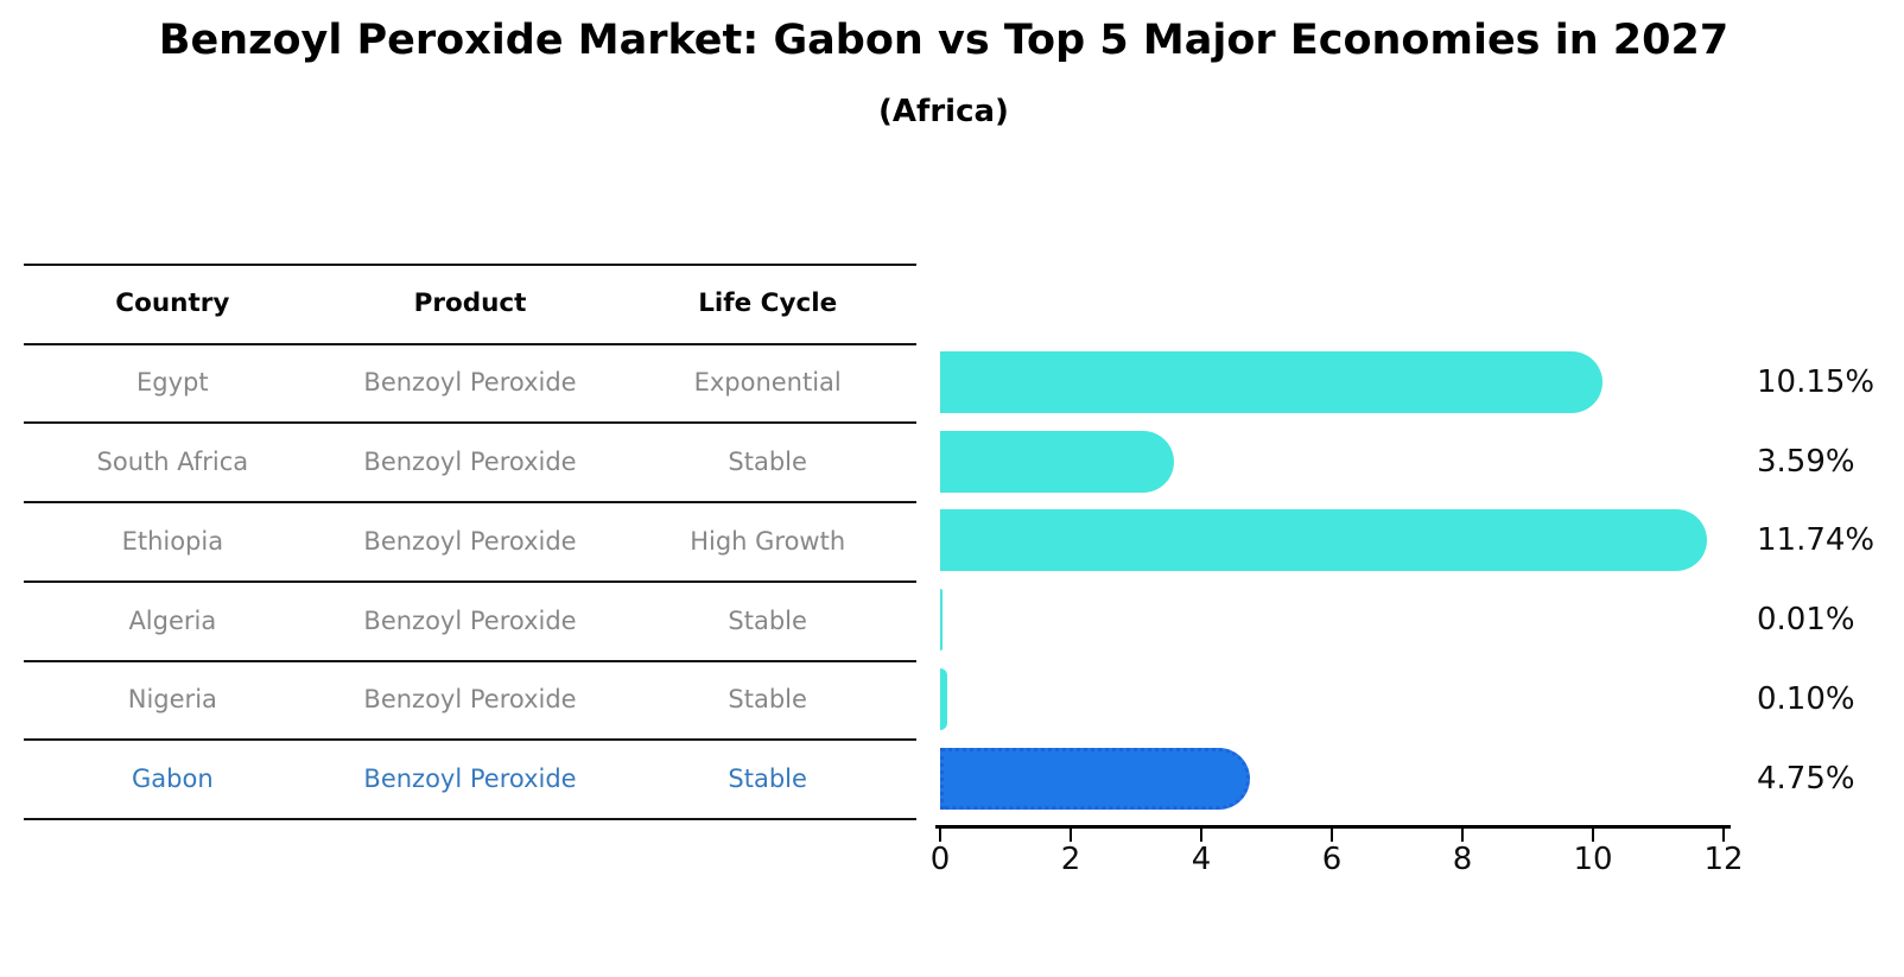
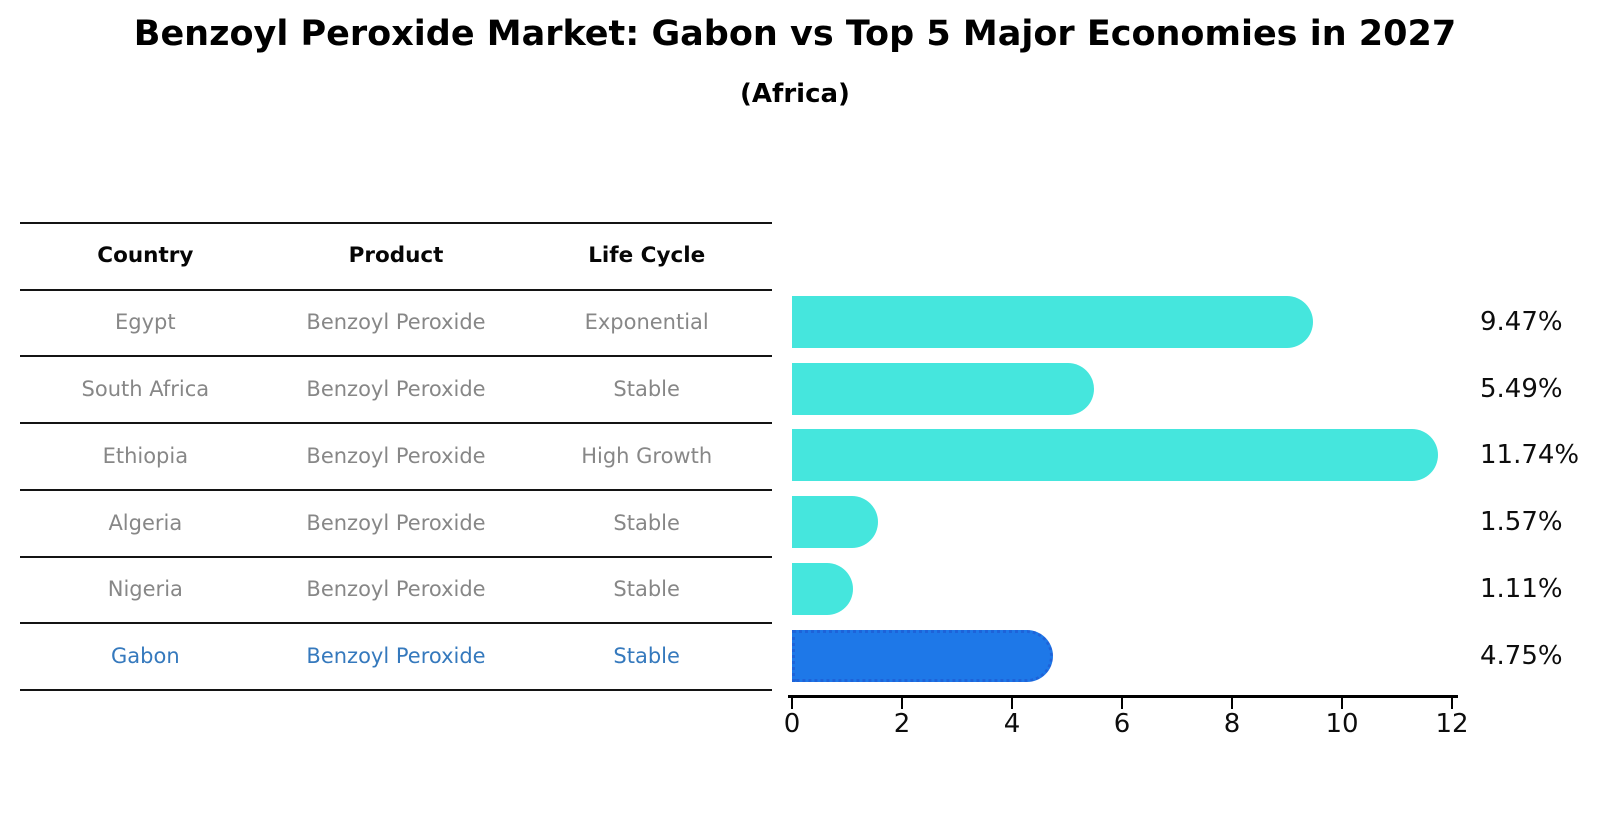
Egypt: 10.15% -> 9.47%
South Africa: 3.59% -> 5.49%
Algeria: 0.01% -> 1.57%
Nigeria: 0.10% -> 1.11%
